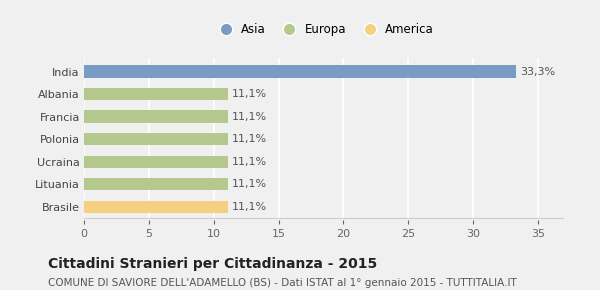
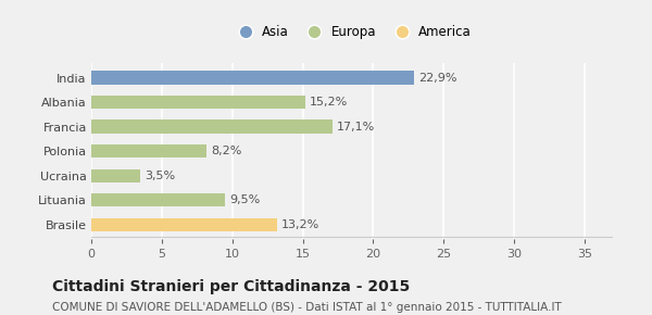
India: 33,3% -> 22,9%
Albania: 11,1% -> 15,2%
Francia: 11,1% -> 17,1%
Polonia: 11,1% -> 8,2%
Ucraina: 11,1% -> 3,5%
Lituania: 11,1% -> 9,5%
Brasile: 11,1% -> 13,2%
